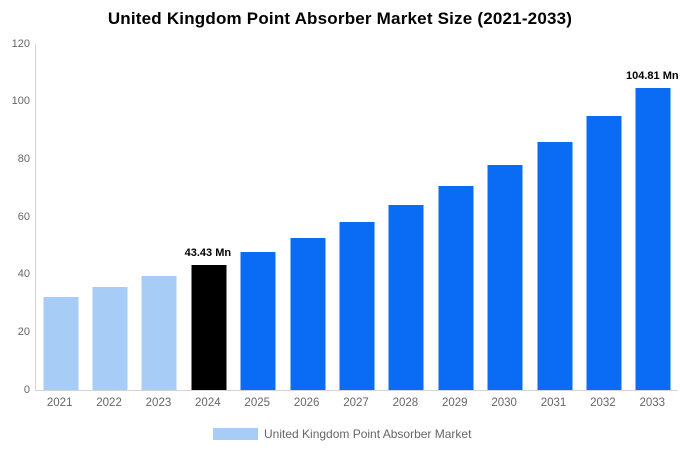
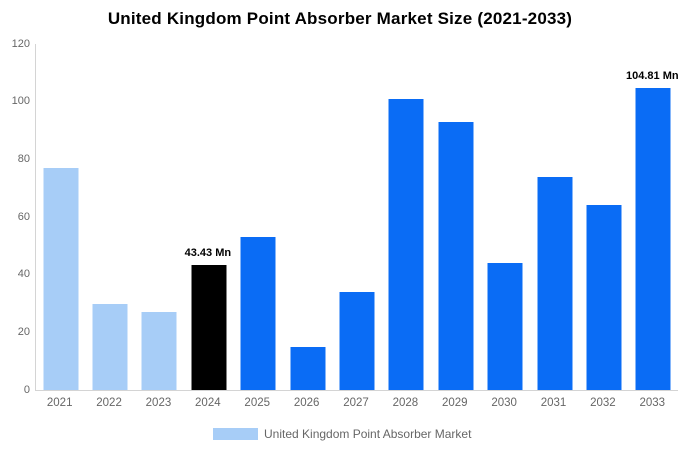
2021: 32 -> 77
2022: 36 -> 30
2023: 39 -> 27
2025: 48 -> 53
2026: 53 -> 15
2027: 58 -> 34
2028: 64 -> 101
2029: 71 -> 93
2030: 78 -> 44
2031: 86 -> 74
2032: 95 -> 64
